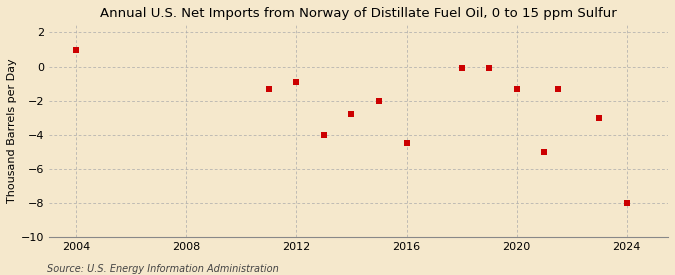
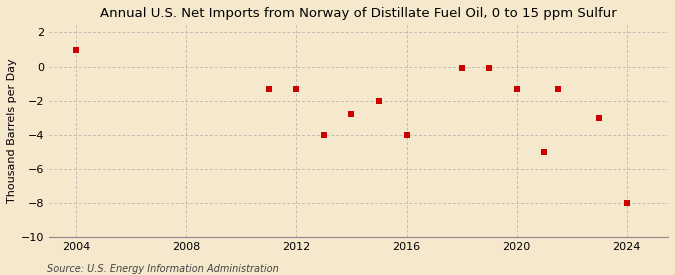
2012: -0.9 -> -1.3
2016: -4.5 -> -4.0
